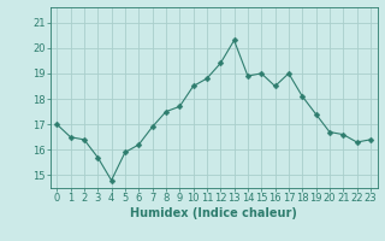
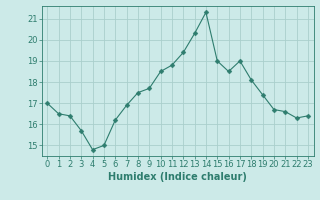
5: 15.9 -> 15.0
14: 18.9 -> 21.3
